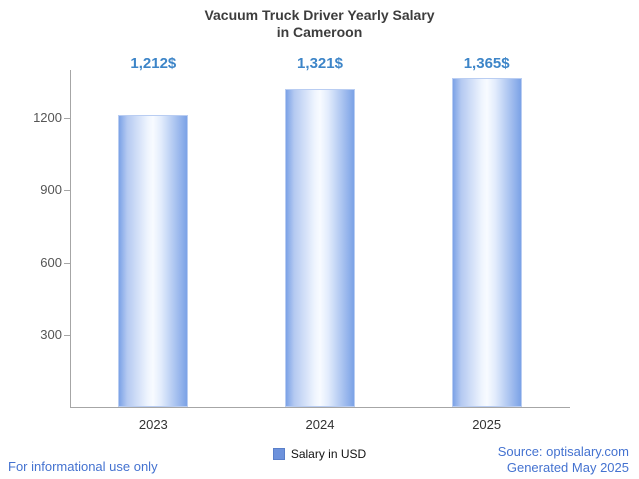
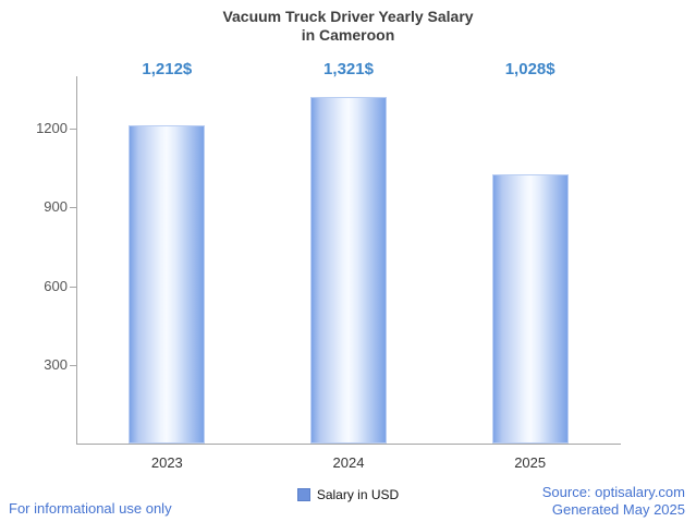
2025: 1,365 -> 1,028
